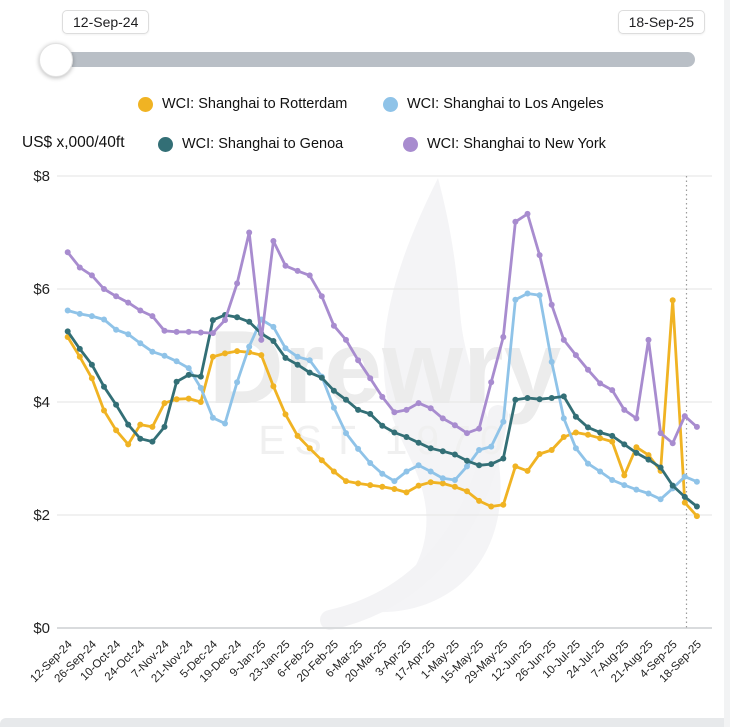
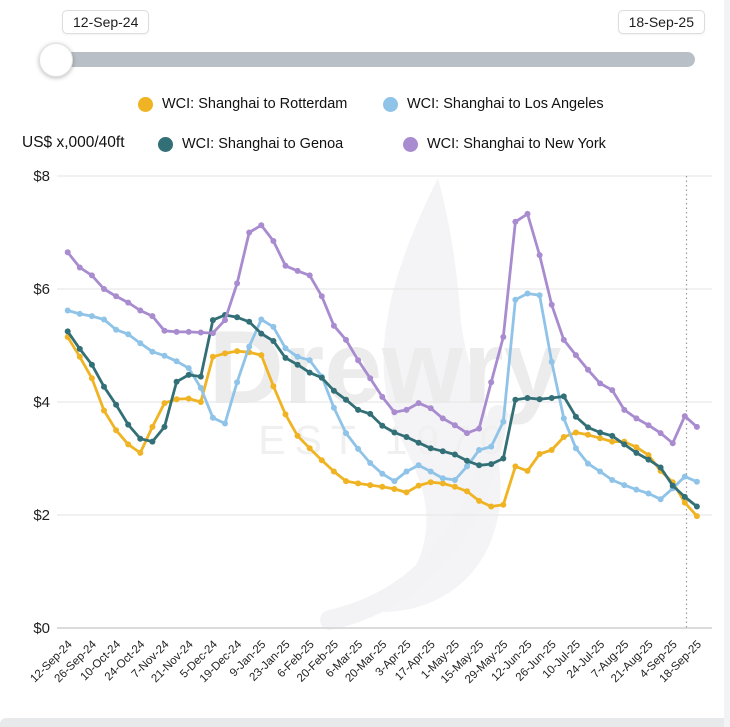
WCI: Shanghai to Rotterdam/24-Oct-24: $3.6 -> $3.1
WCI: Shanghai to New York/9-Jan-25: $5.1 -> $7.1
WCI: Shanghai to Rotterdam/7-Aug-25: $2.7 -> $3.3
WCI: Shanghai to New York/21-Aug-25: $5.1 -> $3.6
WCI: Shanghai to Rotterdam/4-Sep-25: $5.8 -> $2.6
